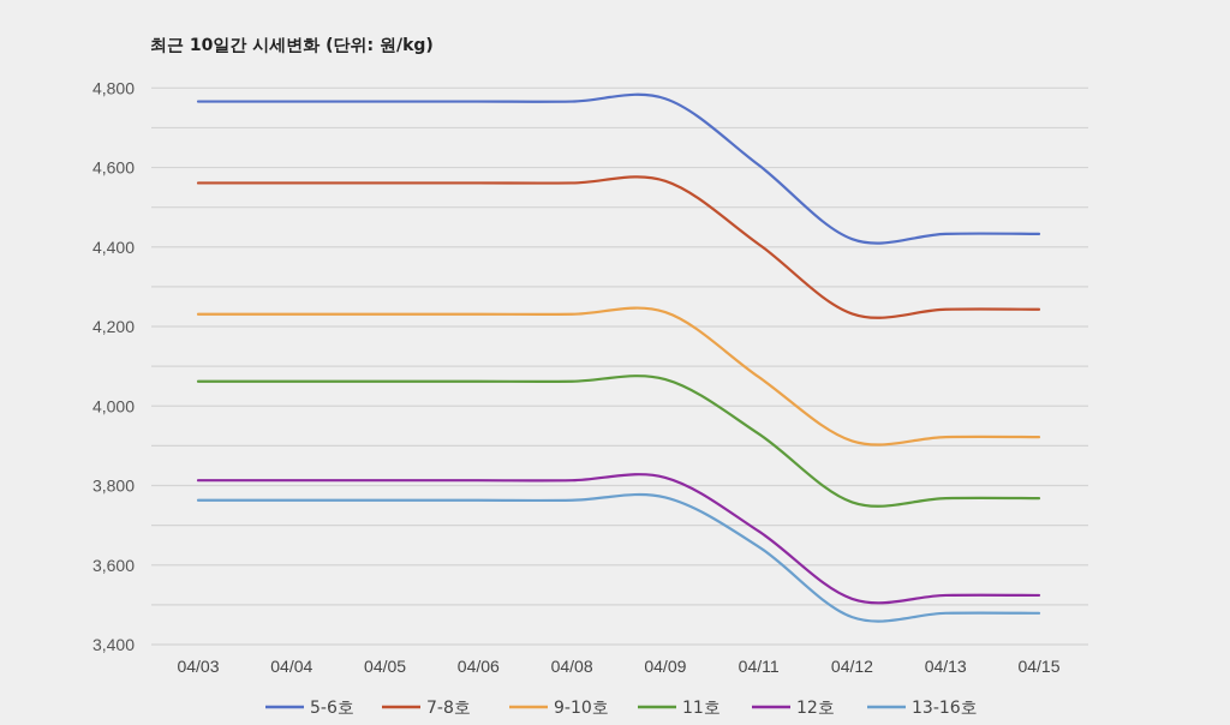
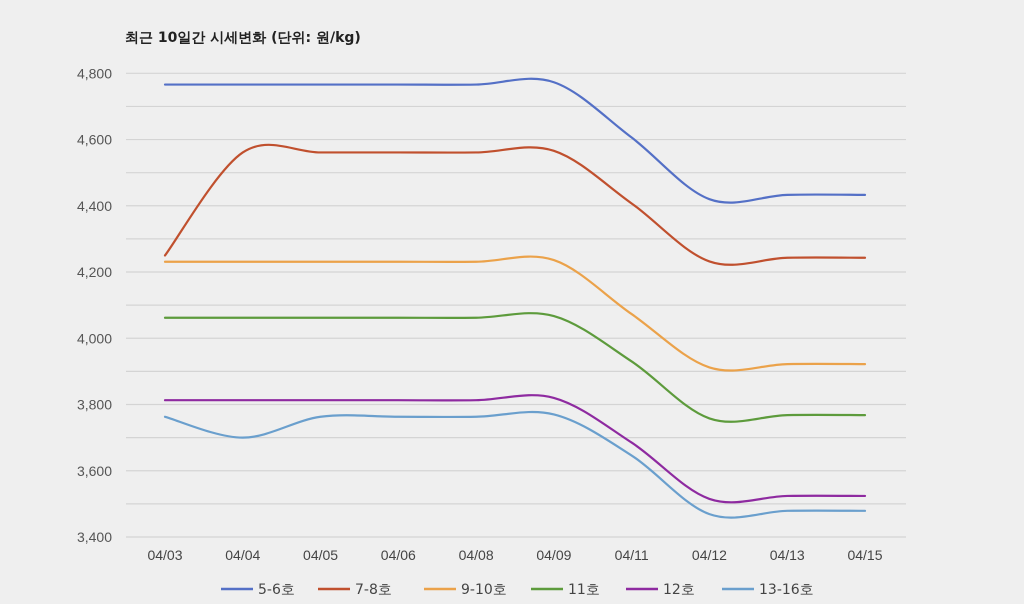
7-8호/04/03: 4560 -> 4250
13-16호/04/04: 3760 -> 3700
